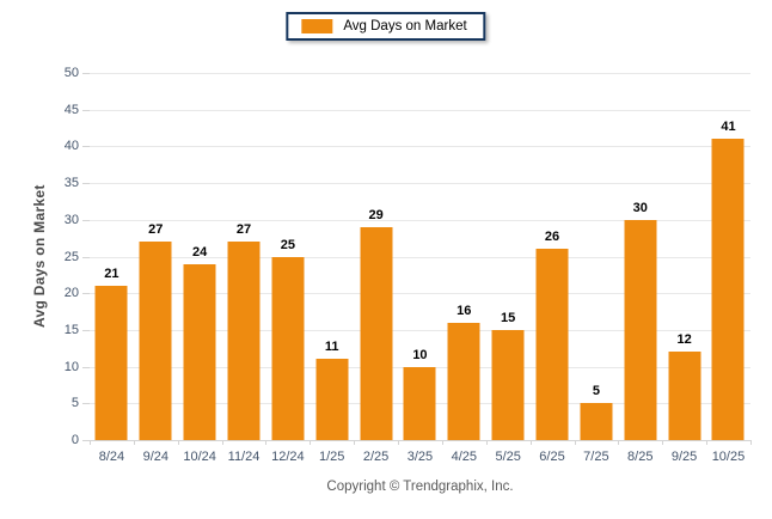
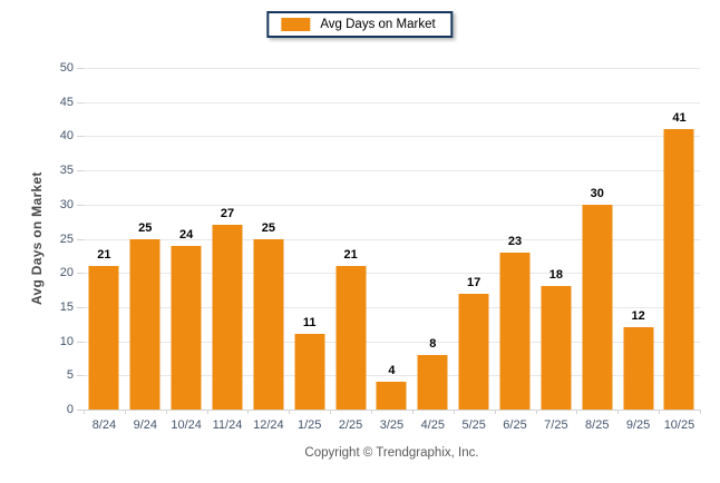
9/24: 27 -> 25
2/25: 29 -> 21
3/25: 10 -> 4
4/25: 16 -> 8
5/25: 15 -> 17
6/25: 26 -> 23
7/25: 5 -> 18
